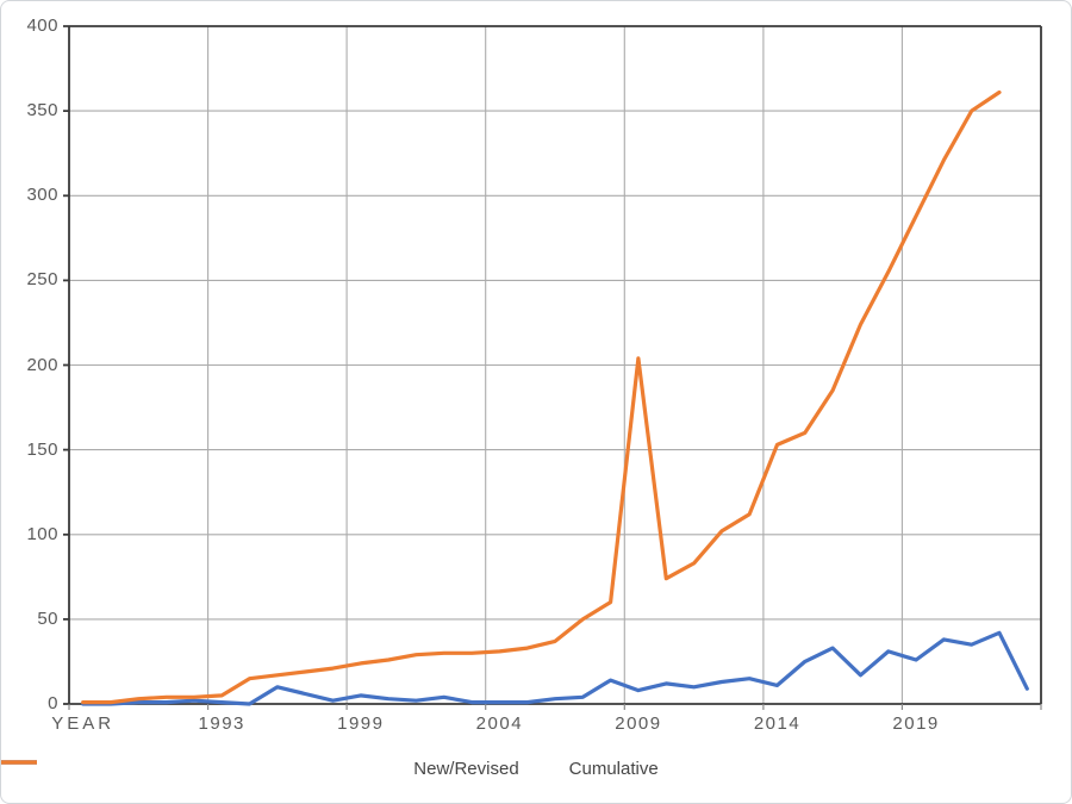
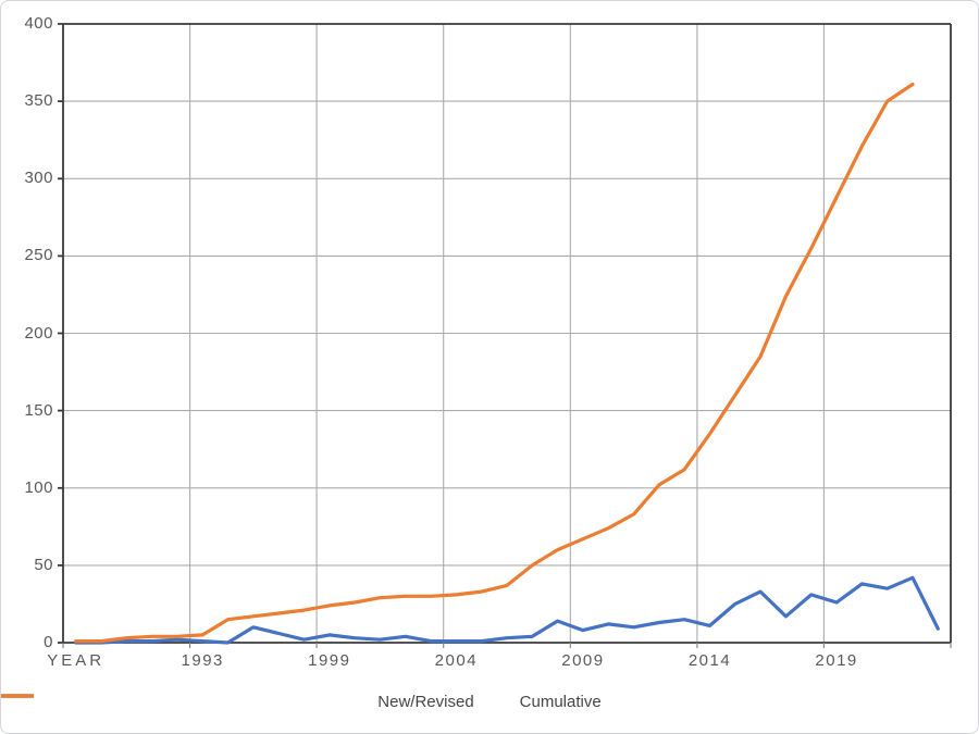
Cumulative/2009: 204 -> 67
Cumulative/2014: 153 -> 135
